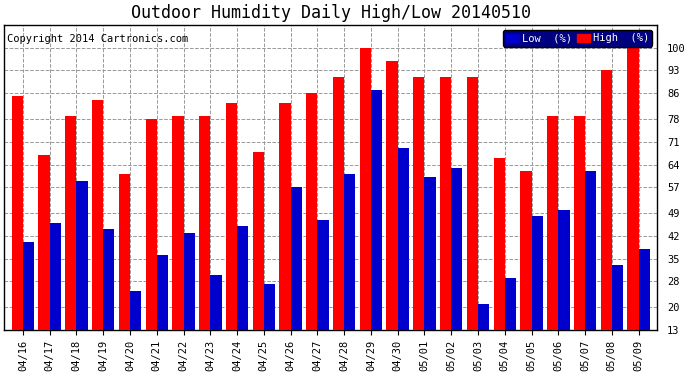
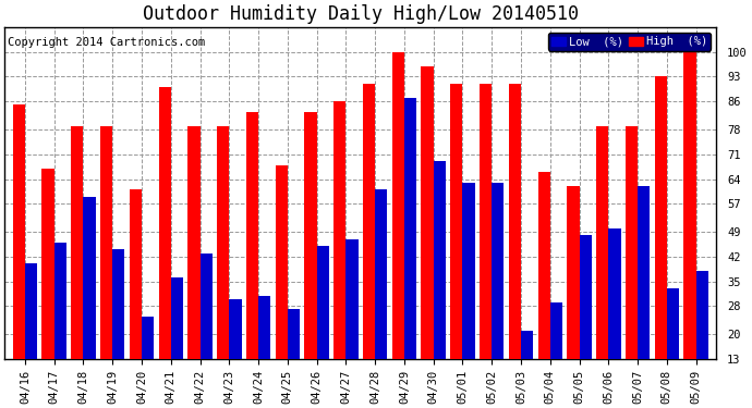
High (%)/04/19: 84 -> 79
High (%)/04/21: 78 -> 90
Low (%)/04/24: 45 -> 31
Low (%)/04/26: 57 -> 45
Low (%)/05/01: 60 -> 63
